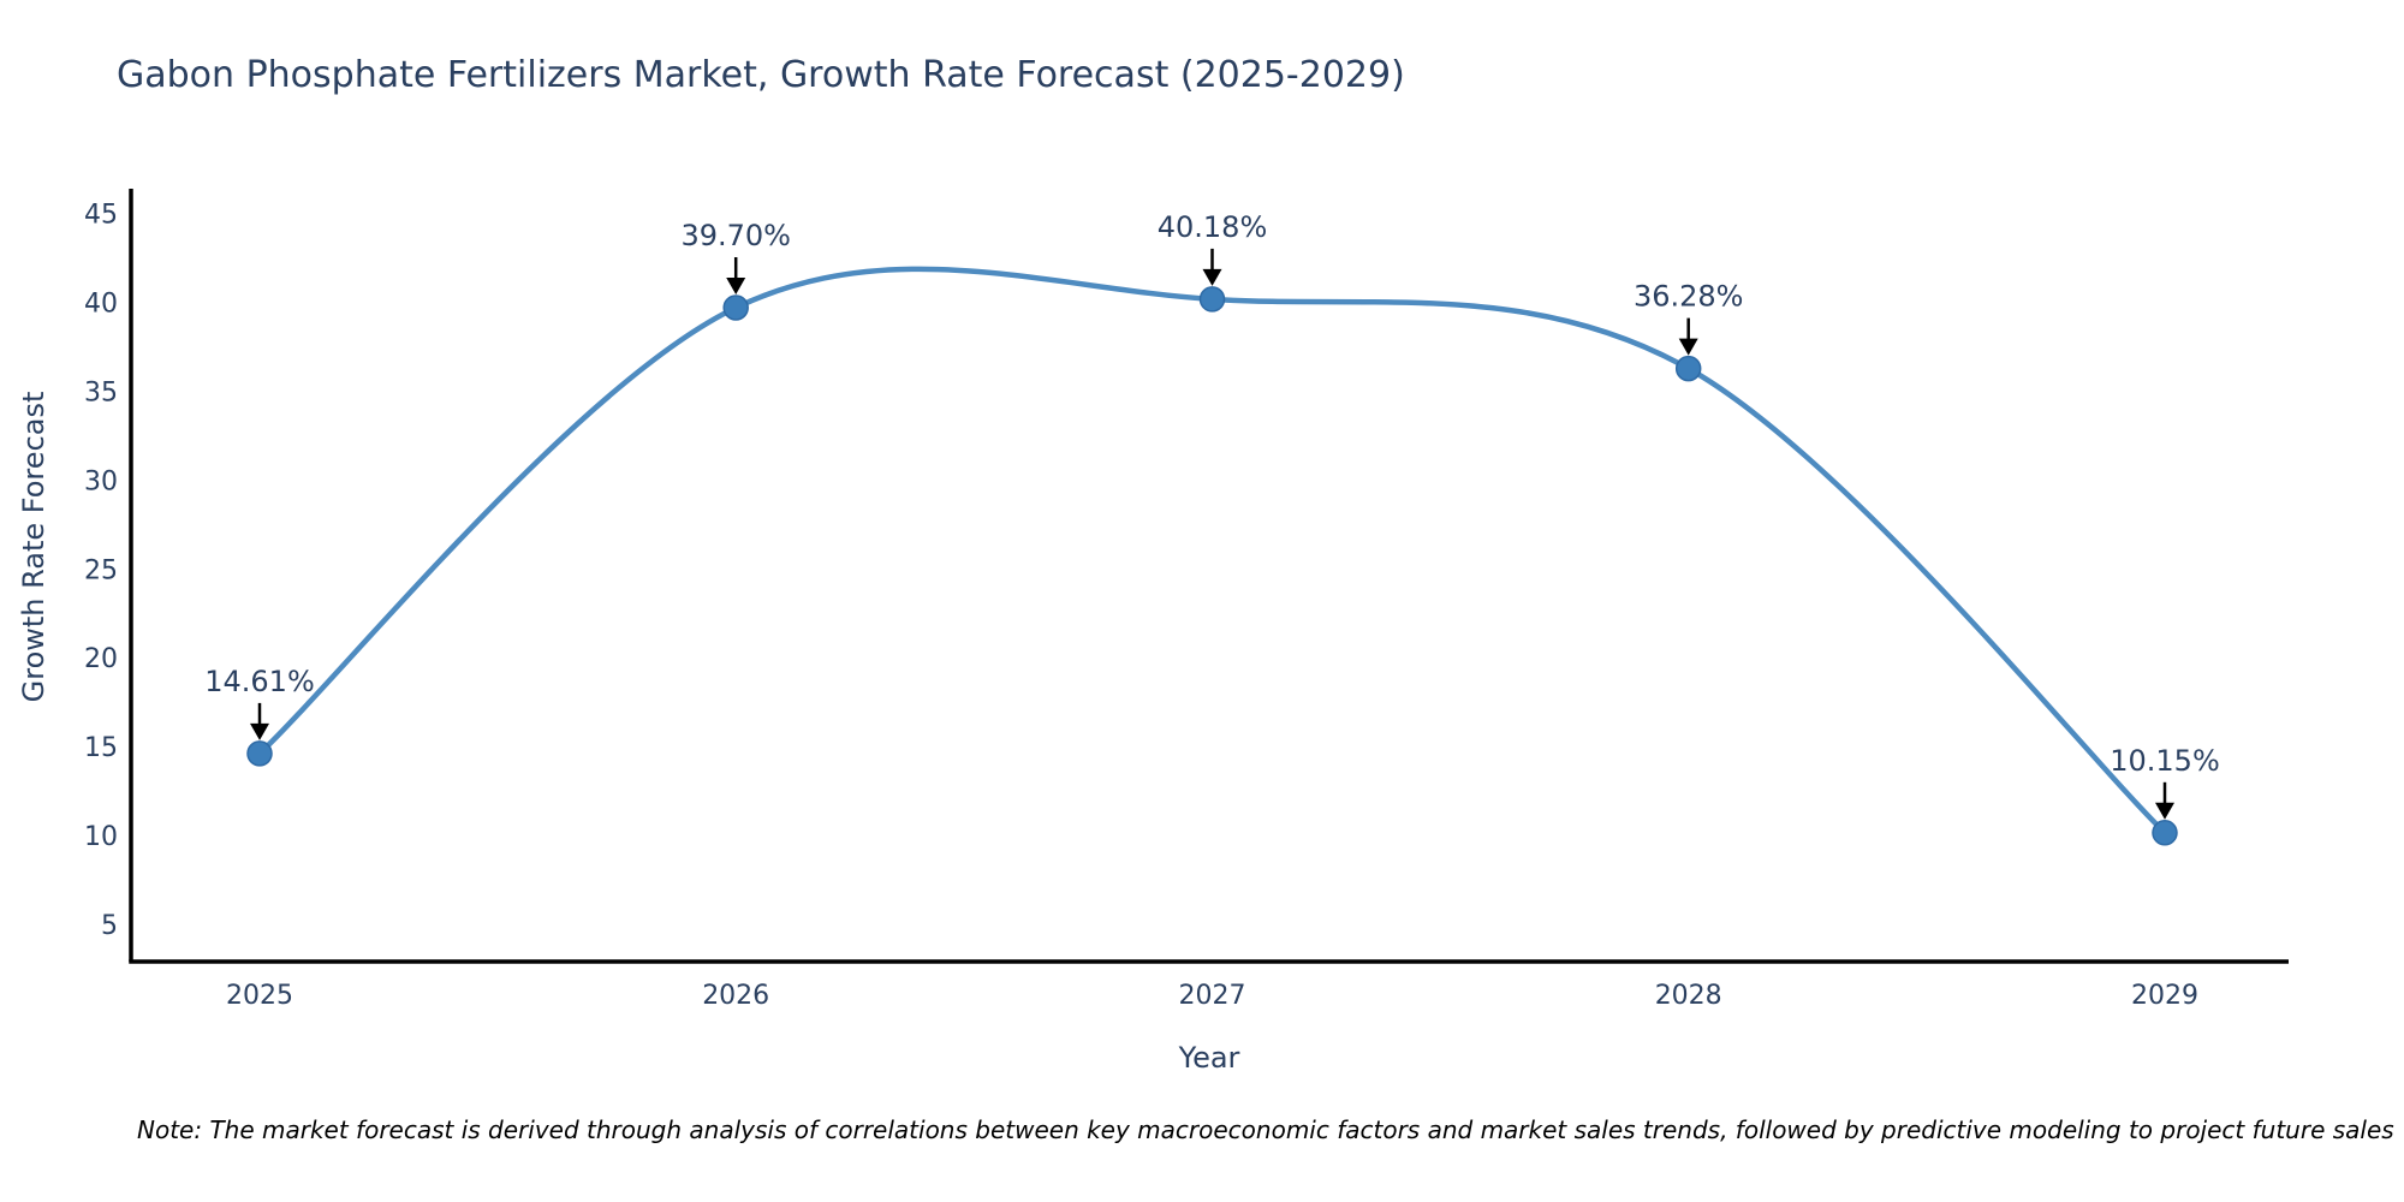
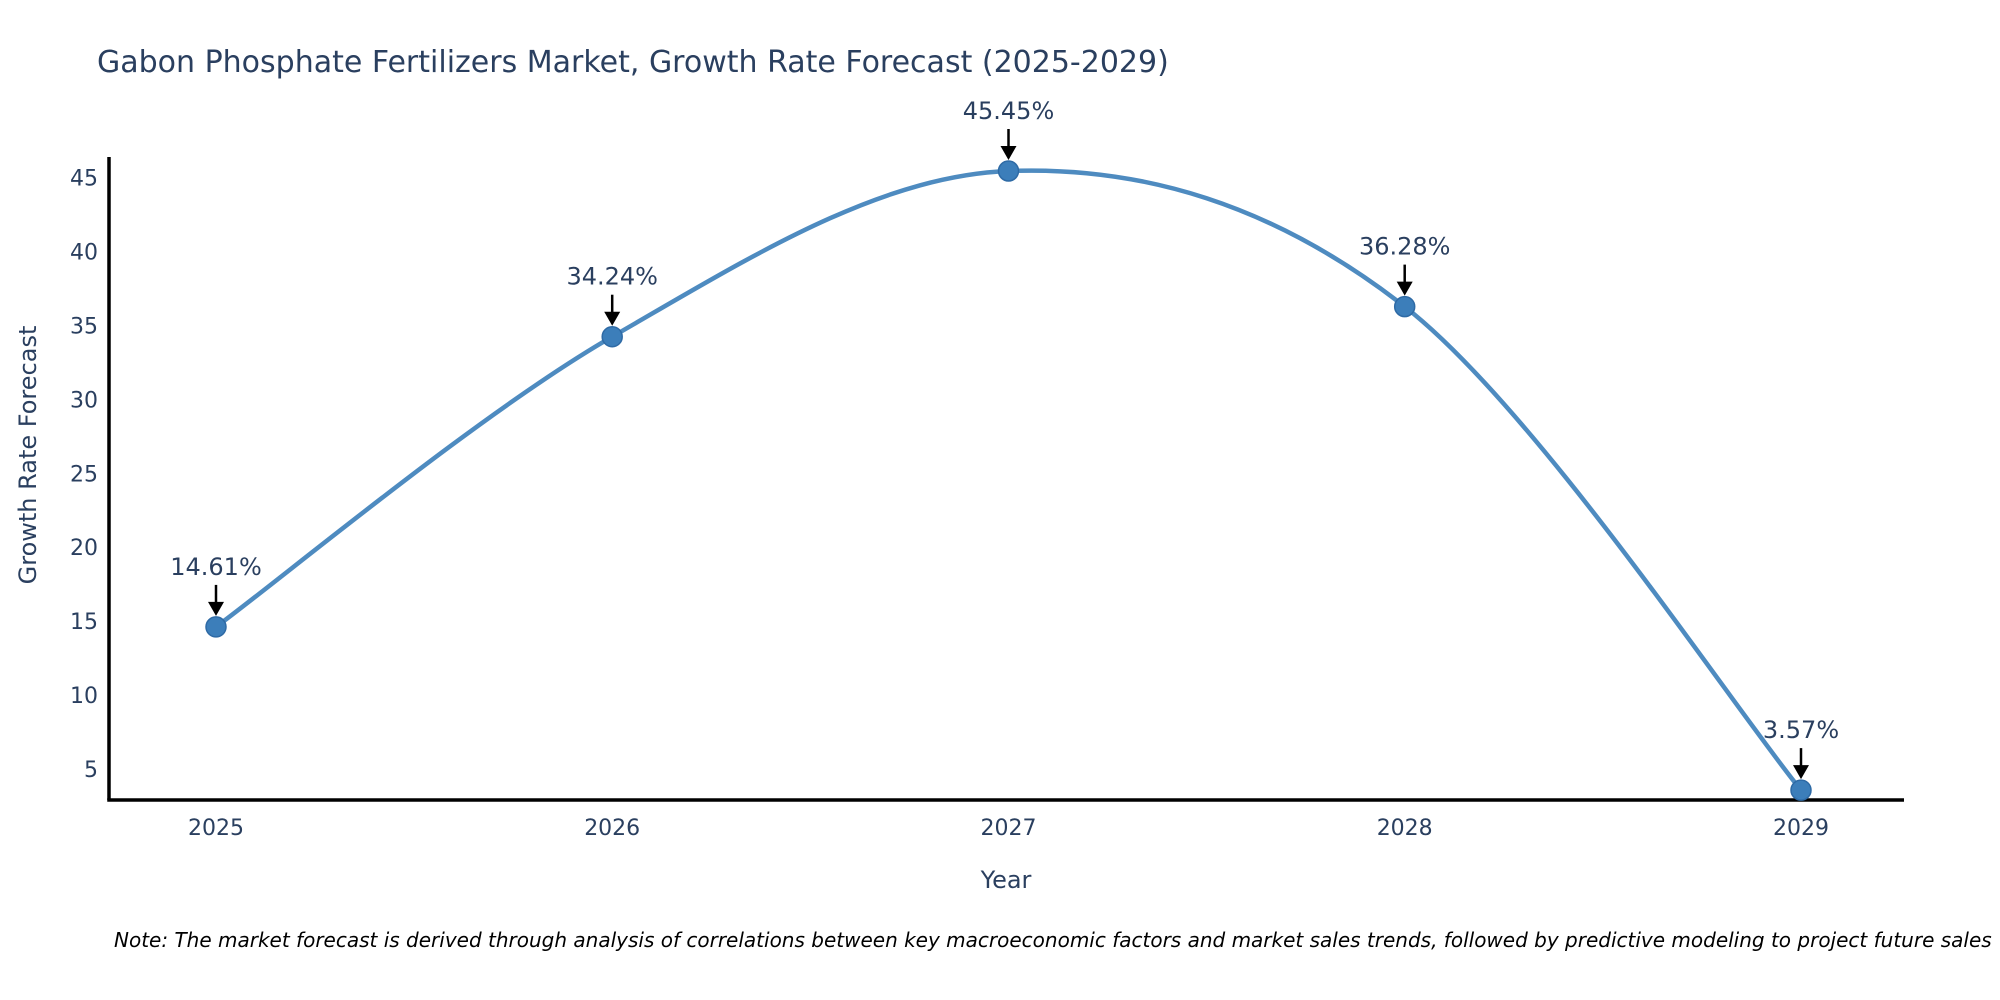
2026: 39.70% -> 34.24%
2027: 40.18% -> 45.45%
2029: 10.15% -> 3.57%
